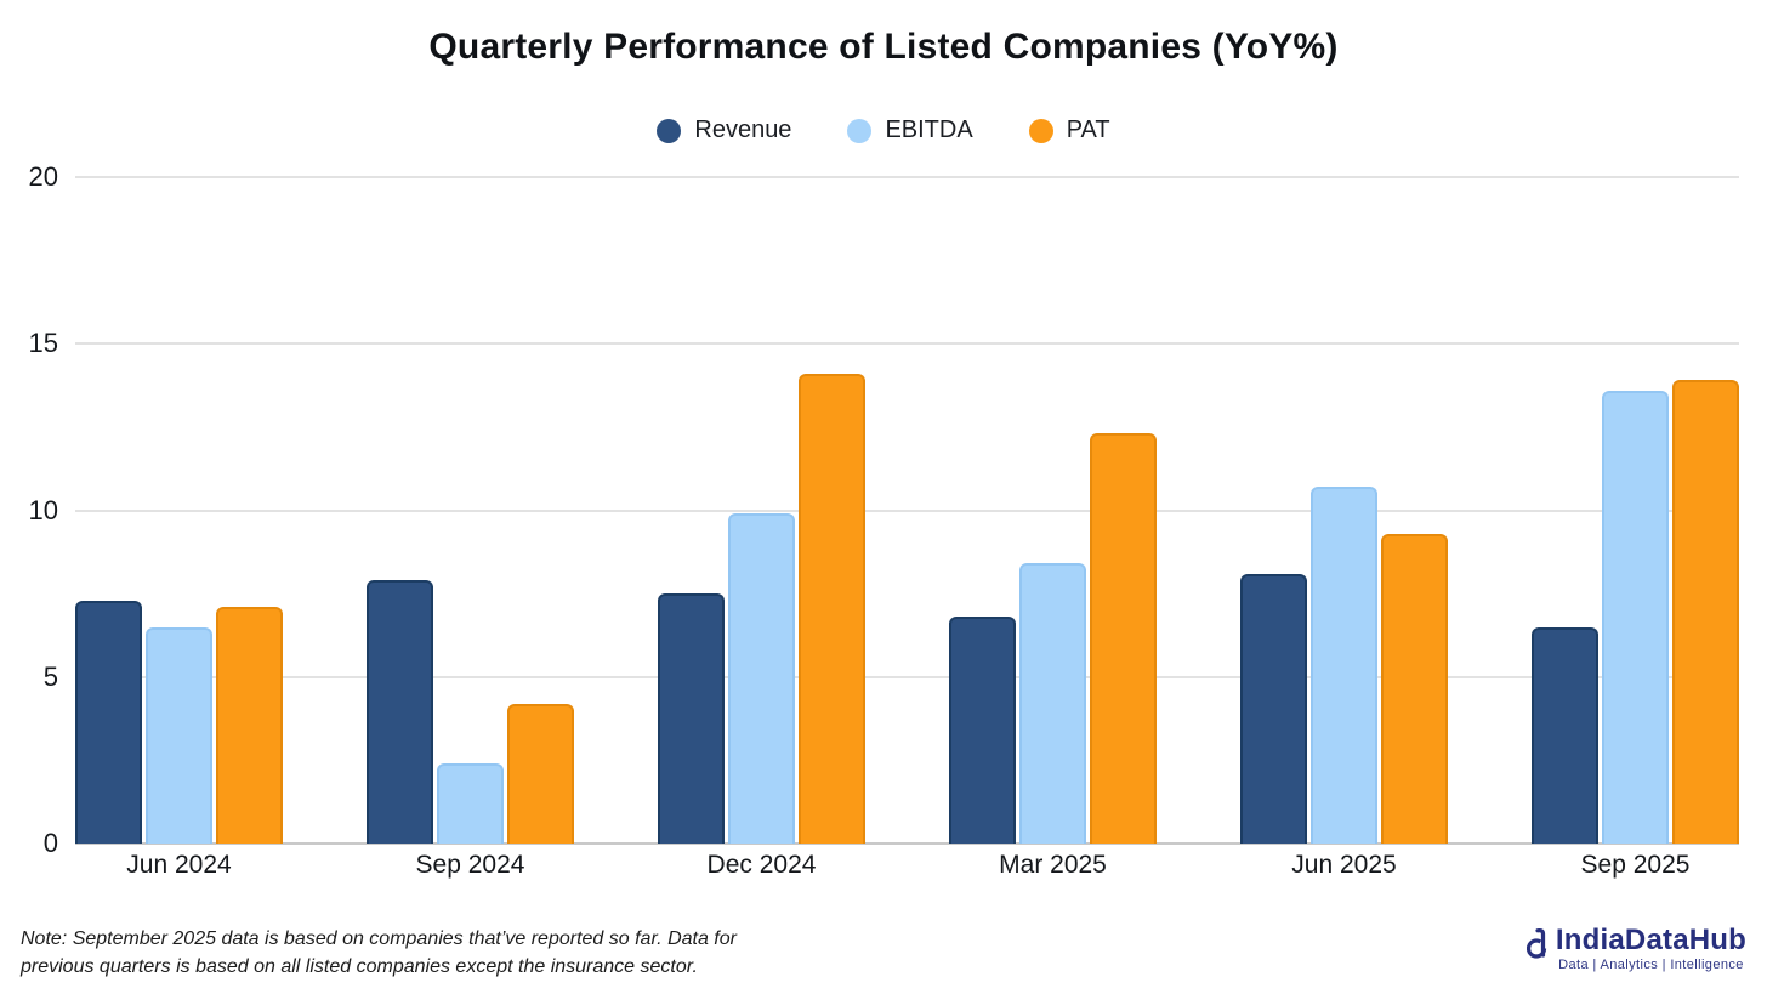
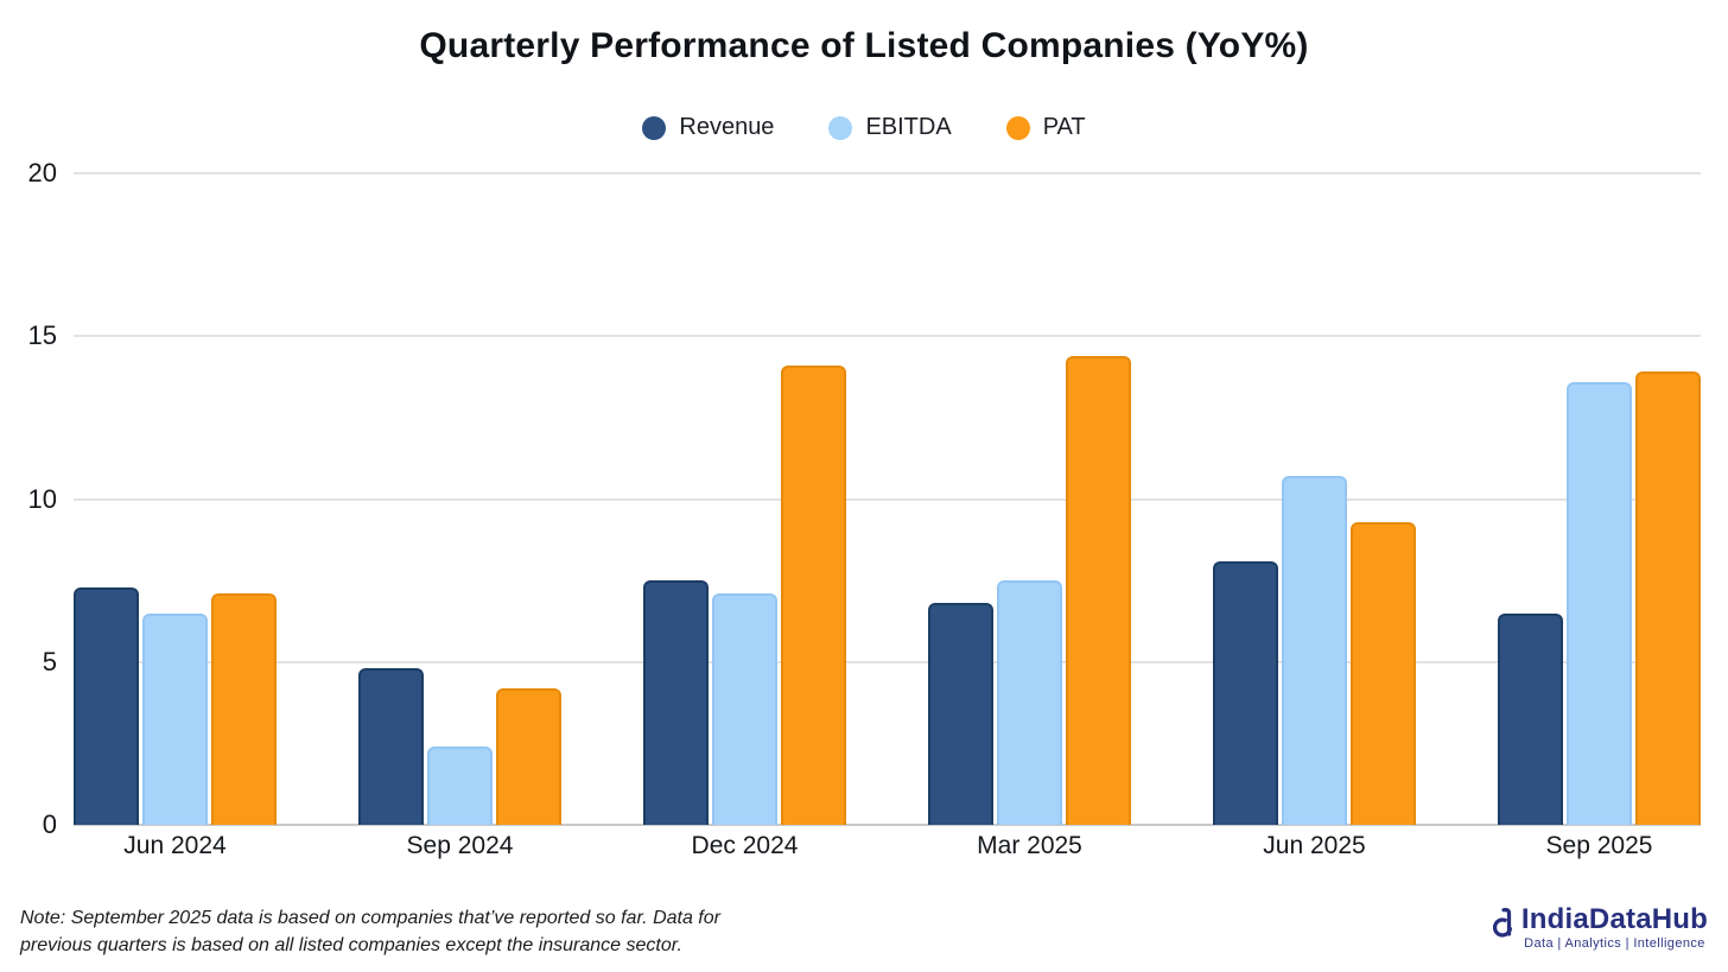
Revenue/Sep 2024: 7.9 -> 4.8
EBITDA/Dec 2024: 9.9 -> 7.1
EBITDA/Mar 2025: 8.4 -> 7.5
PAT/Mar 2025: 12.3 -> 14.4
